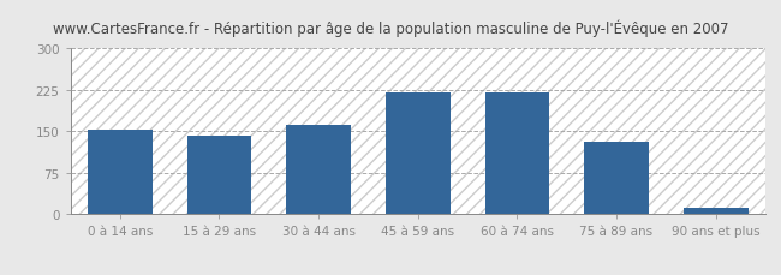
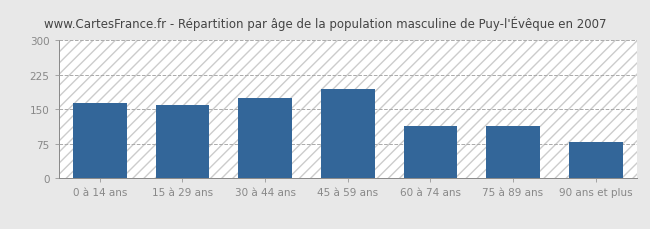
0 à 14 ans: 152 -> 165
15 à 29 ans: 143 -> 160
30 à 44 ans: 162 -> 175
45 à 59 ans: 220 -> 195
60 à 74 ans: 221 -> 115
75 à 89 ans: 132 -> 115
90 ans et plus: 12 -> 80
